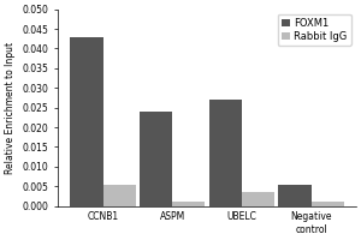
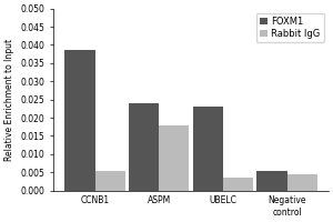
FOXM1/CCNB1: 0.0430 -> 0.0385
Rabbit IgG/ASPM: 0.0010 -> 0.0180
FOXM1/UBELC: 0.0270 -> 0.0230
Rabbit IgG/Negative control: 0.0010 -> 0.0045
